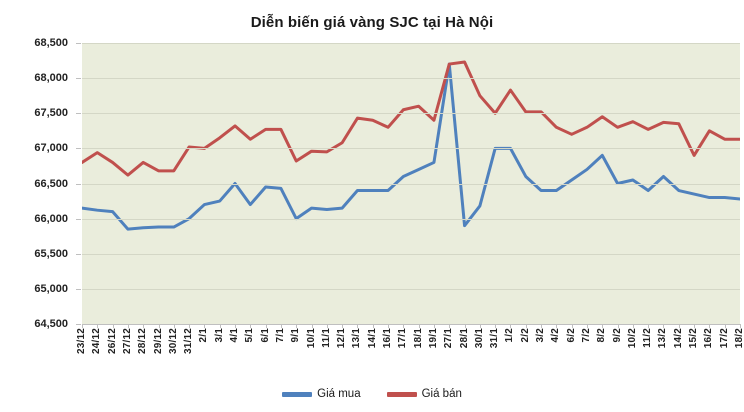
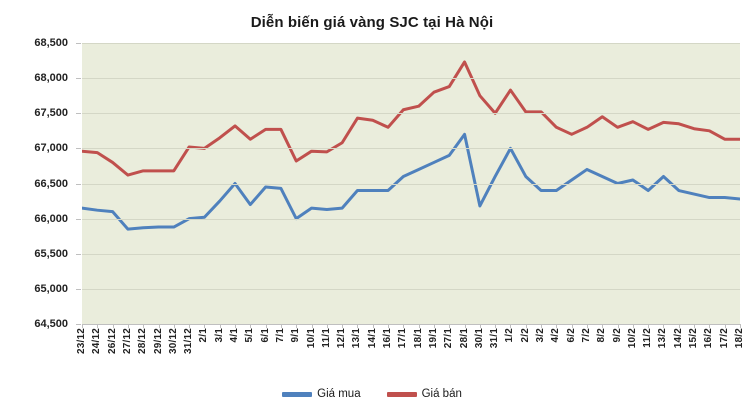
Giá bán/23/12: 66800 -> 67000
Giá bán/28/12: 66800 -> 66700
Giá mua/2/1: 66200 -> 66000
Giá bán/19/1: 67400 -> 67800
Giá mua/27/1: 68200 -> 66900
Giá bán/27/1: 68200 -> 67900
Giá mua/28/1: 65900 -> 67200
Giá mua/31/1: 67000 -> 66600
Giá mua/8/2: 66900 -> 66600
Giá bán/15/2: 66900 -> 67300
